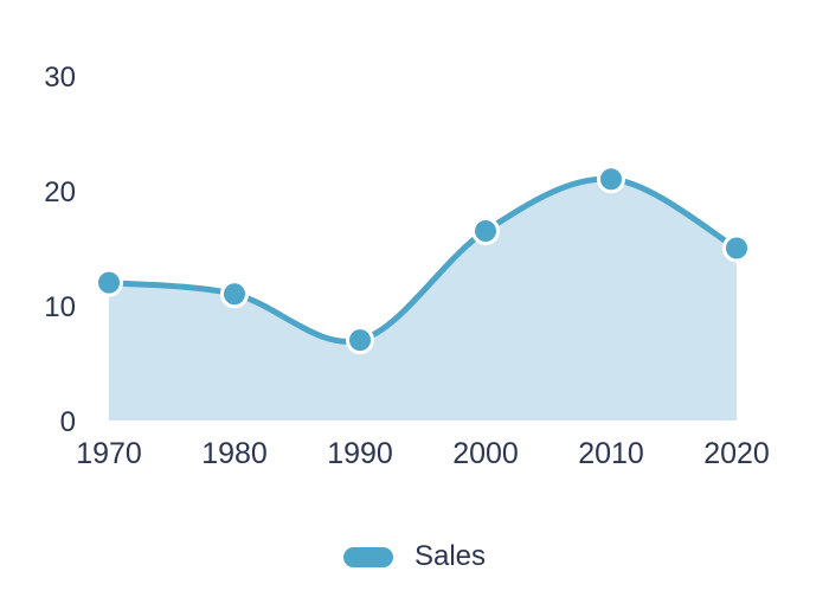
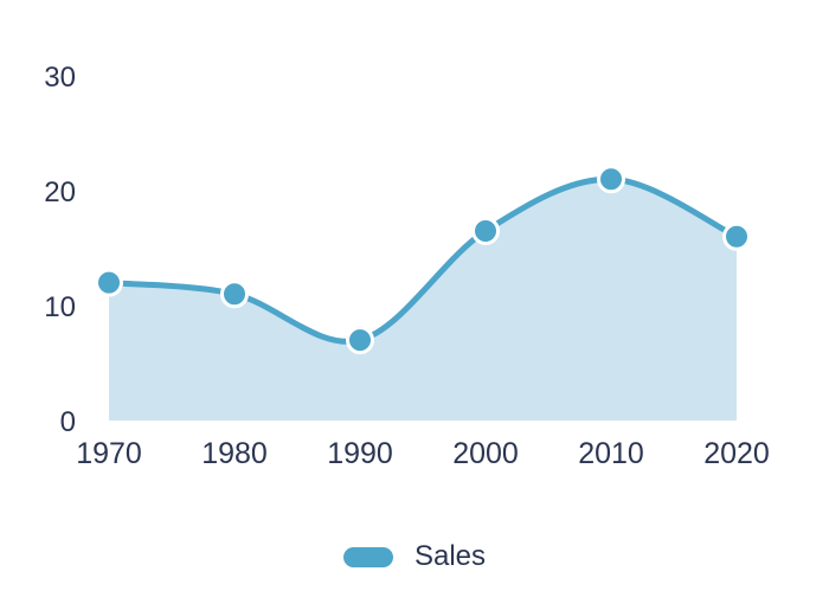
2020: 15 -> 16
